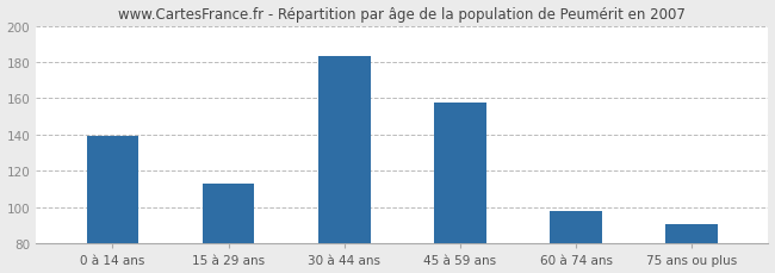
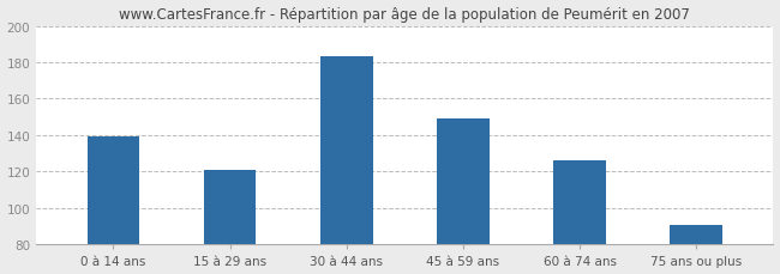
15 à 29 ans: 113 -> 121
45 à 59 ans: 158 -> 149
60 à 74 ans: 98 -> 126
